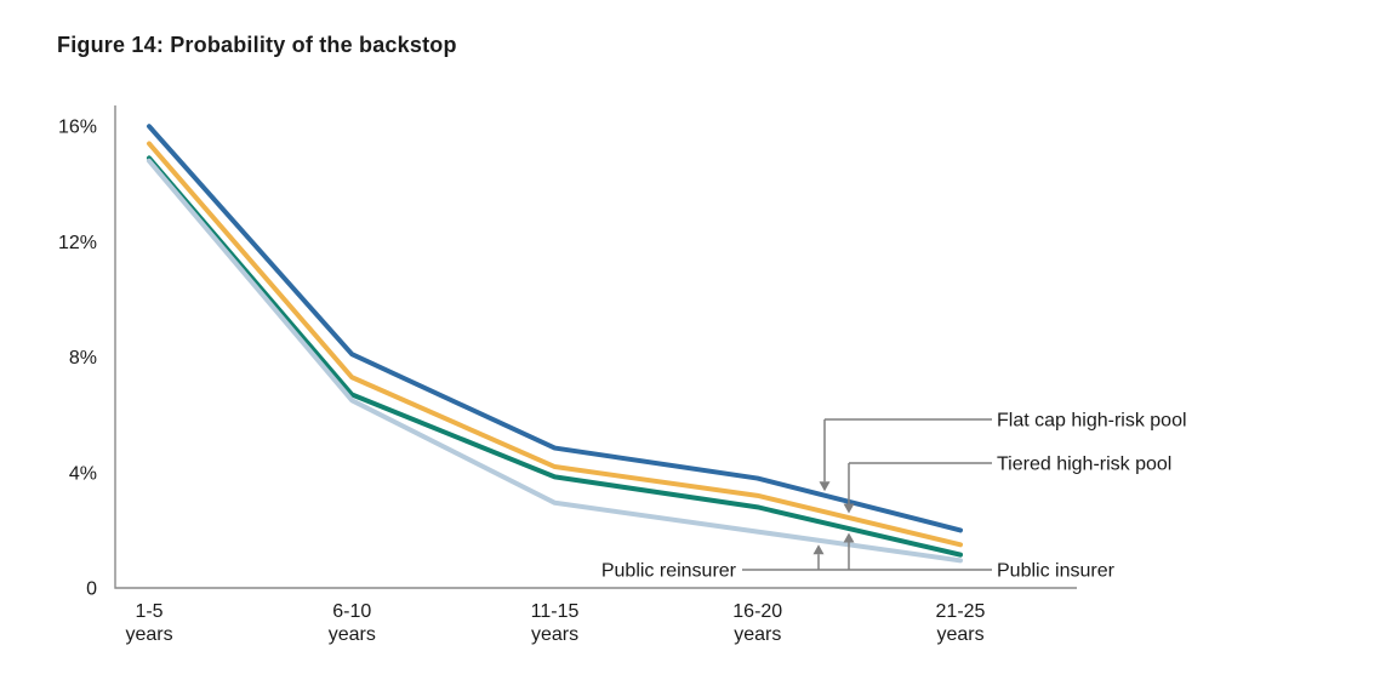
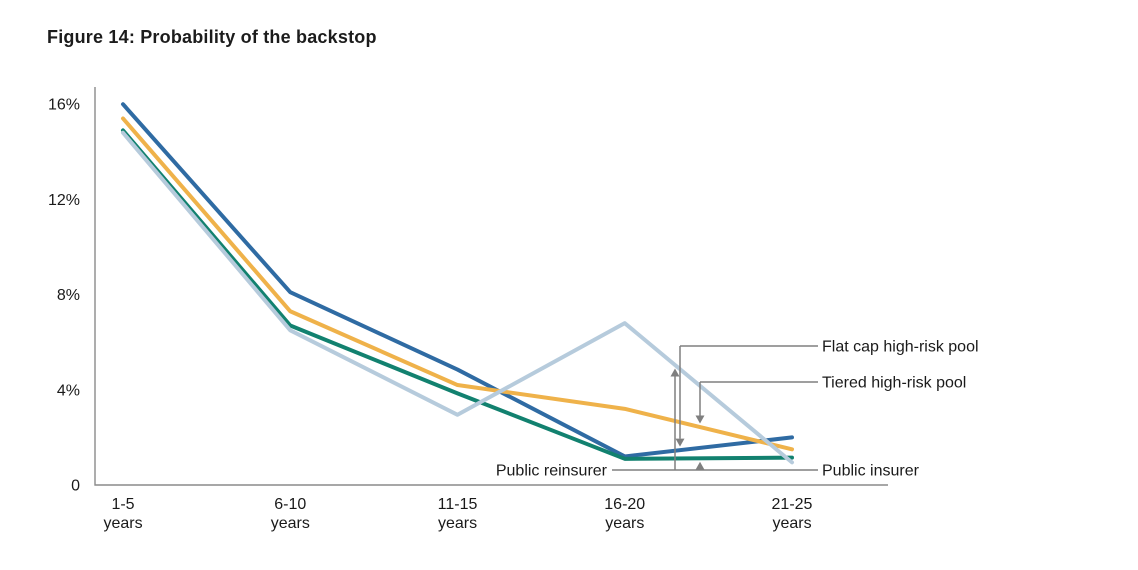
Flat cap high-risk pool/16-20 years: 3.8% -> 1.2%
Public insurer/16-20 years: 2.8% -> 1.1%
Public reinsurer/16-20 years: 1.9% -> 6.8%
